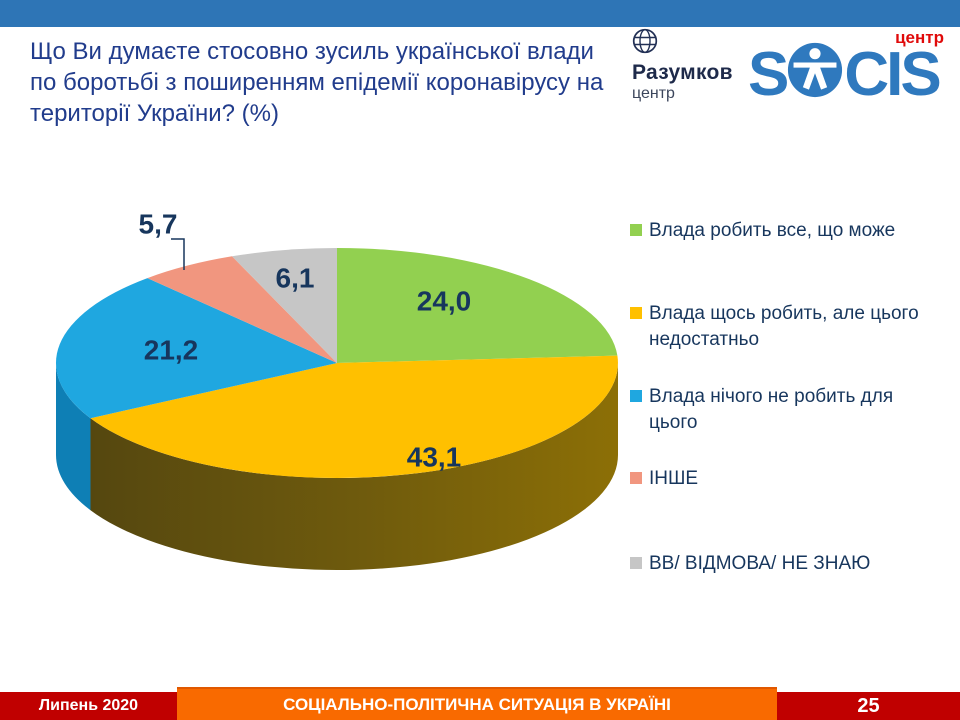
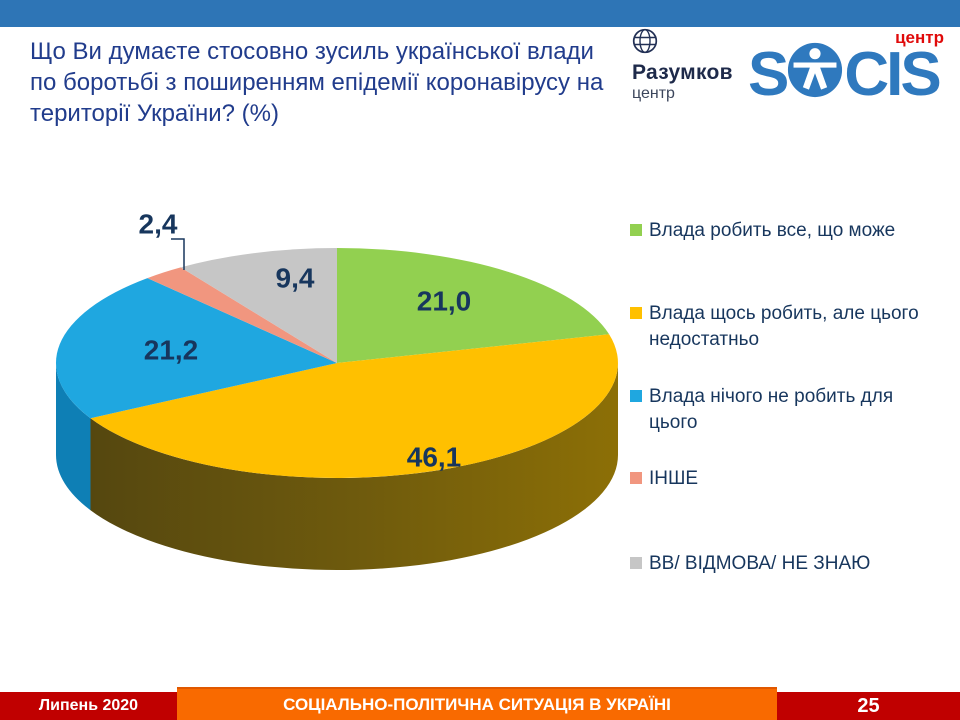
Влада робить все, що може: 24,0 -> 21,0
Влада щось робить, але цього недостатньо: 43,1 -> 46,1
ІНШЕ: 5,7 -> 2,4
ВВ/ ВІДМОВА/ НЕ ЗНАЮ: 6,1 -> 9,4
